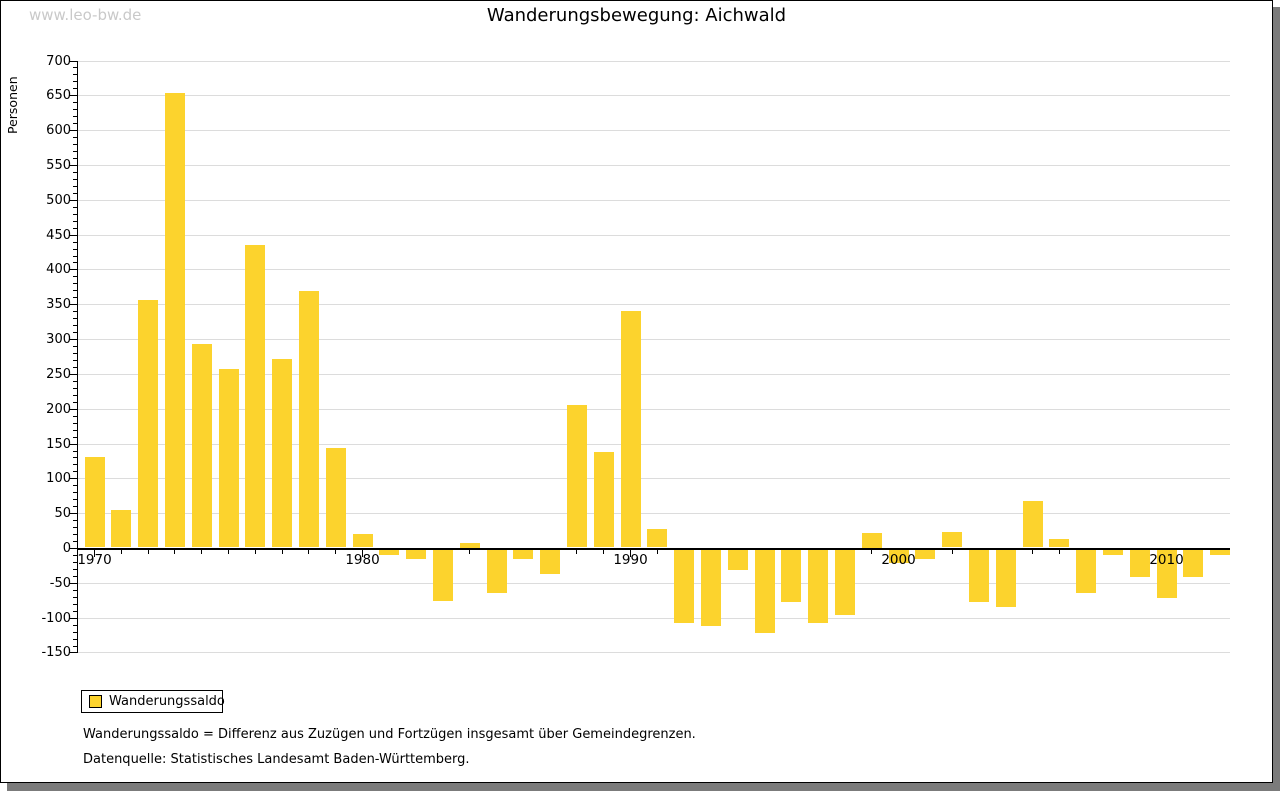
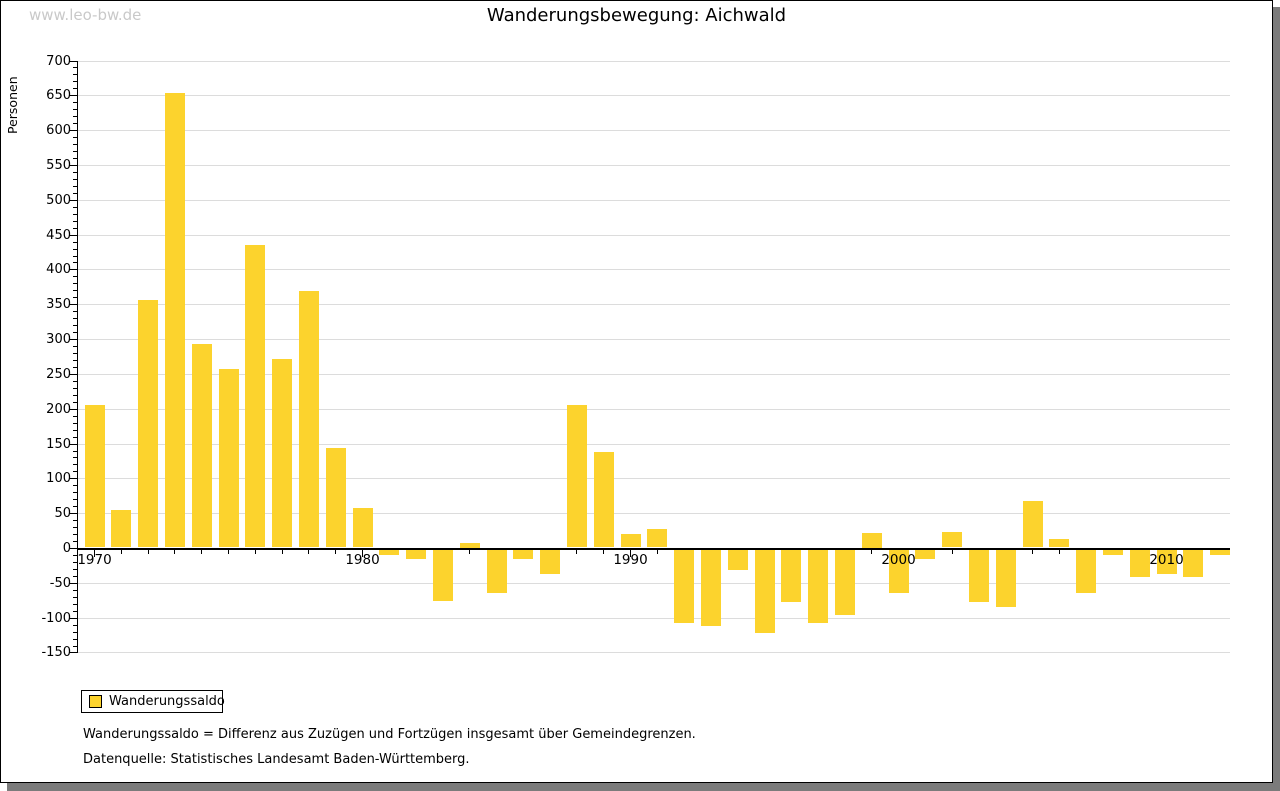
1970: 130 -> 200
1980: 20 -> 60
1990: 340 -> 20
2000: -20 -> -60
2010: -70 -> -40
